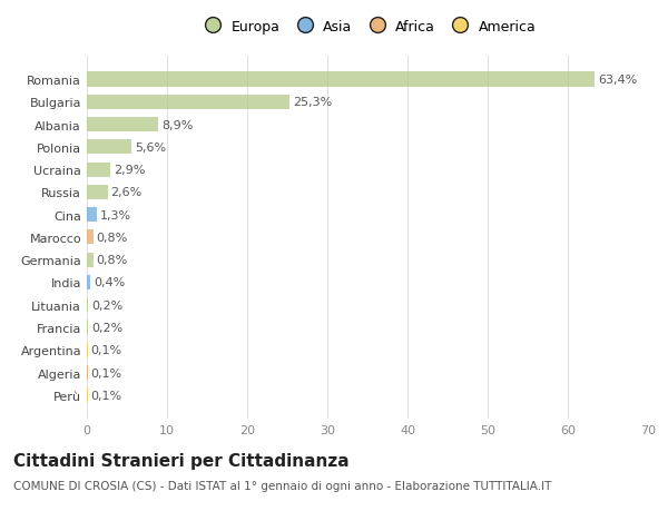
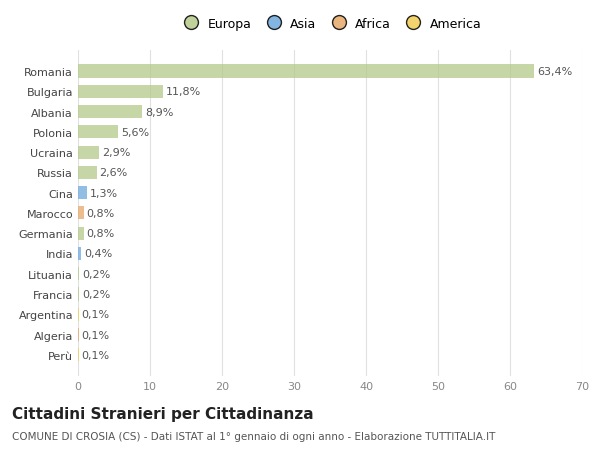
Bulgaria: 25,3% -> 11,8%
